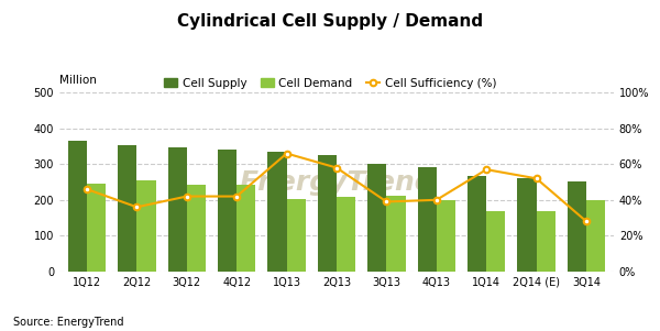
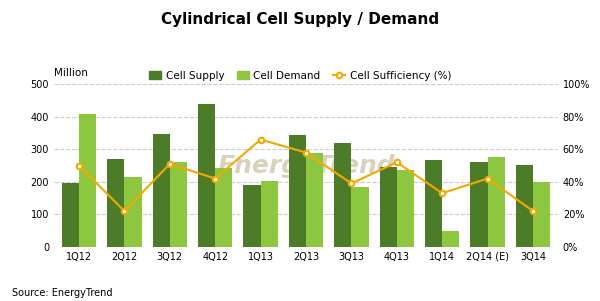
Cell Supply/1Q12: 365 -> 195
Cell Sufficiency (%)/1Q12: 46% -> 50%
Cell Demand/1Q12: 245 -> 410
Cell Supply/2Q12: 353 -> 270
Cell Sufficiency (%)/2Q12: 36% -> 22%
Cell Demand/2Q12: 255 -> 215
Cell Sufficiency (%)/3Q12: 42% -> 51%
Cell Demand/3Q12: 242 -> 260
Cell Supply/4Q12: 340 -> 440
Cell Supply/1Q13: 335 -> 190
Cell Supply/2Q13: 325 -> 345
Cell Demand/2Q13: 210 -> 290
Cell Supply/3Q13: 300 -> 320
Cell Demand/3Q13: 213 -> 185
Cell Supply/4Q13: 293 -> 245
Cell Sufficiency (%)/4Q13: 40% -> 52%
Cell Demand/4Q13: 200 -> 235
Cell Sufficiency (%)/1Q14: 57% -> 33%
Cell Demand/1Q14: 170 -> 50
Cell Sufficiency (%)/2Q14 (E): 52% -> 42%
Cell Demand/2Q14 (E): 170 -> 275
Cell Sufficiency (%)/3Q14: 28% -> 22%
